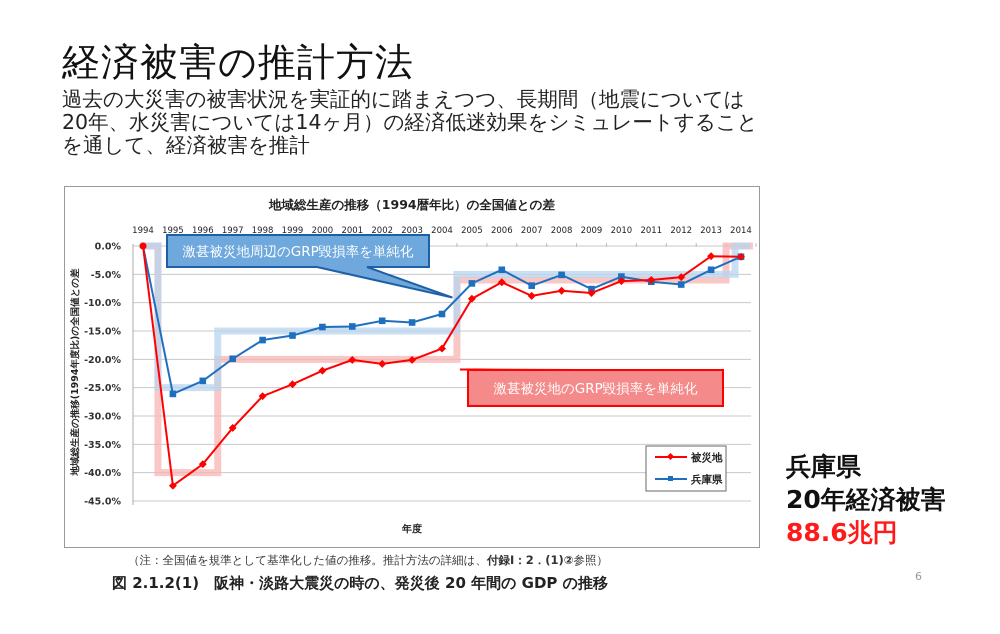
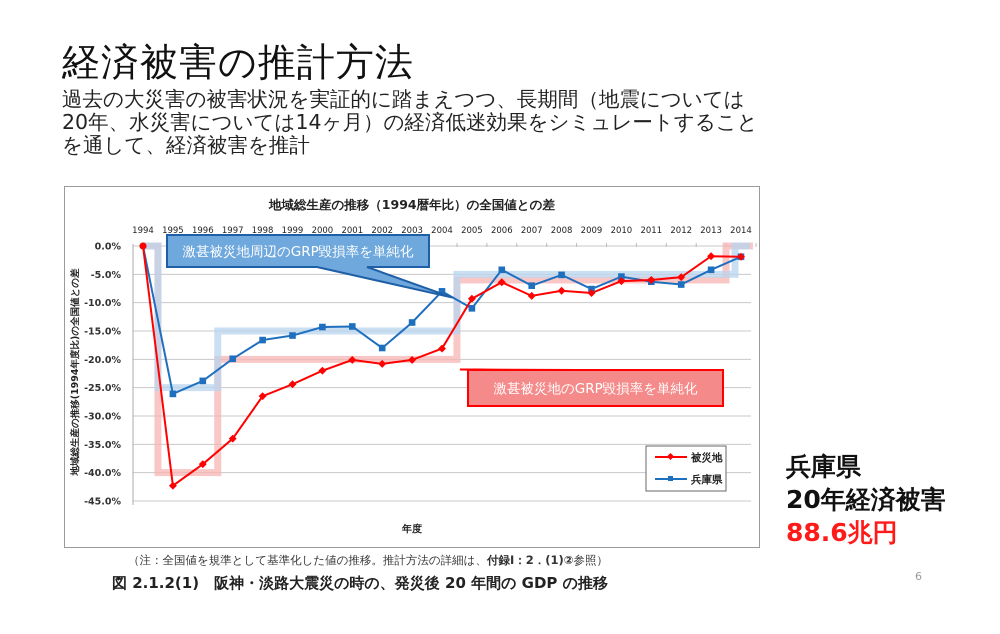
被災地/1997: -32% -> -34%
兵庫県/2002: -13% -> -18%
兵庫県/2004: -12% -> -8%
兵庫県/2005: -7% -> -11%
